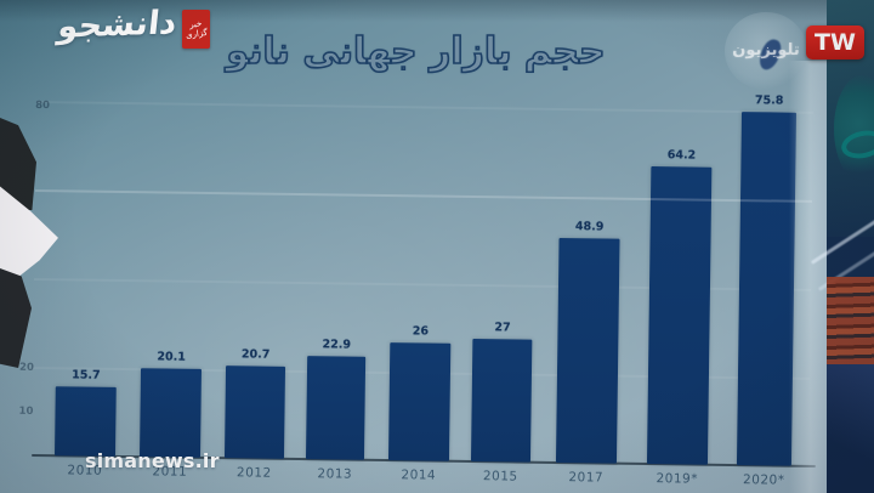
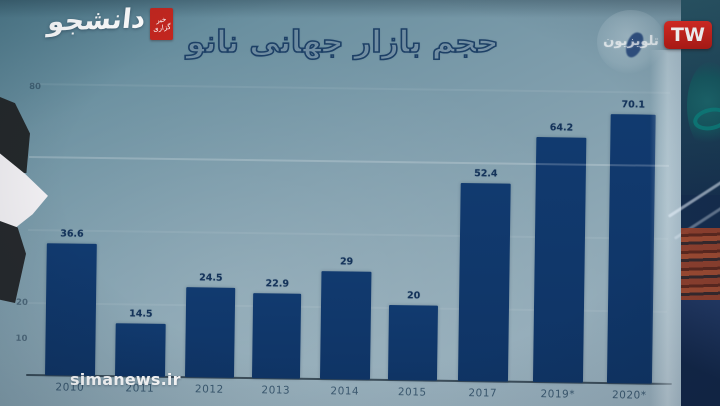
2010: 15.7 -> 36.6
2011: 20.1 -> 14.5
2012: 20.7 -> 24.5
2014: 26 -> 29
2015: 27 -> 20
2017: 48.9 -> 52.4
2020*: 75.8 -> 70.1
